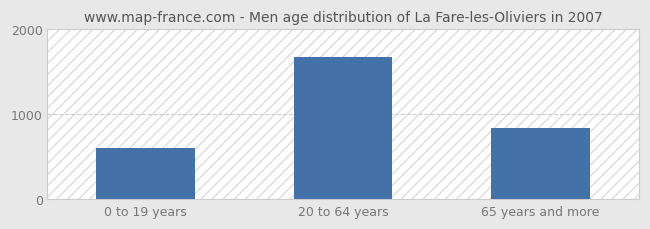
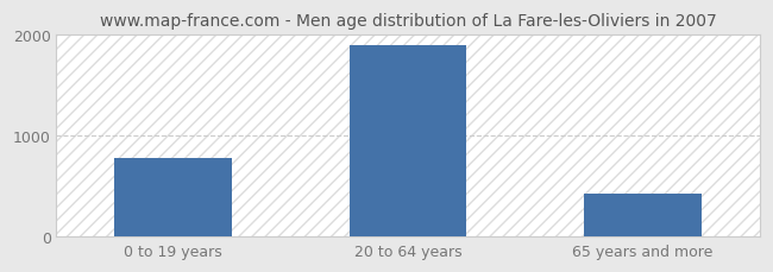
0 to 19 years: 600 -> 780
20 to 64 years: 1680 -> 1900
65 years and more: 840 -> 430
